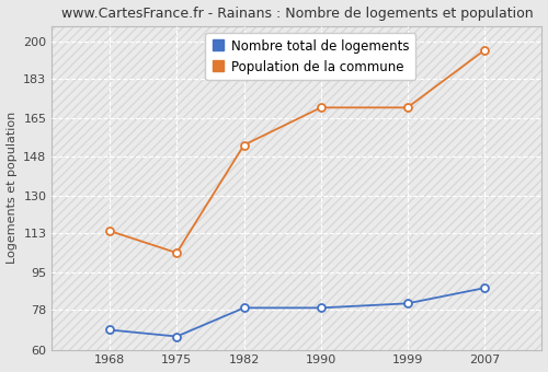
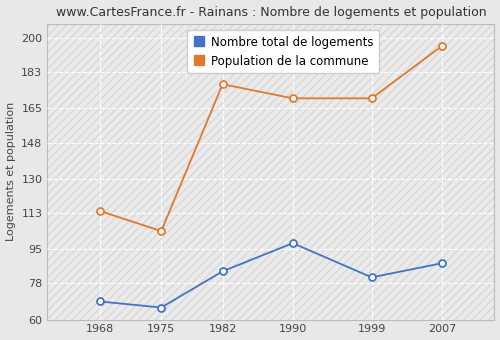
Nombre total de logements/1982: 79 -> 84
Population de la commune/1982: 153 -> 177
Nombre total de logements/1990: 79 -> 98
